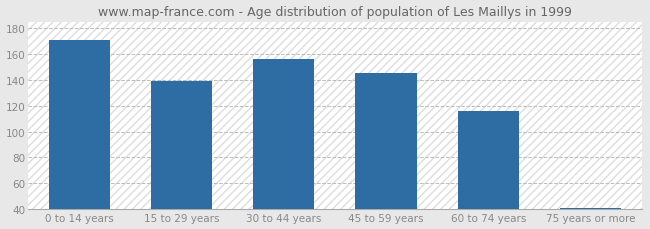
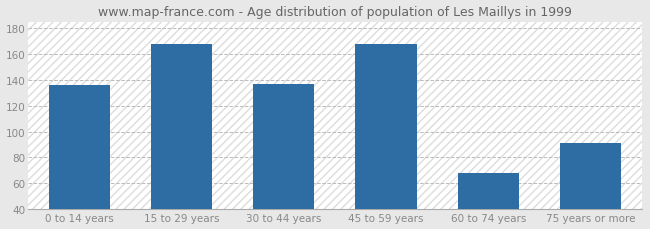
0 to 14 years: 171 -> 136
15 to 29 years: 139 -> 168
30 to 44 years: 156 -> 137
45 to 59 years: 145 -> 168
60 to 74 years: 116 -> 68
75 years or more: 41 -> 91
